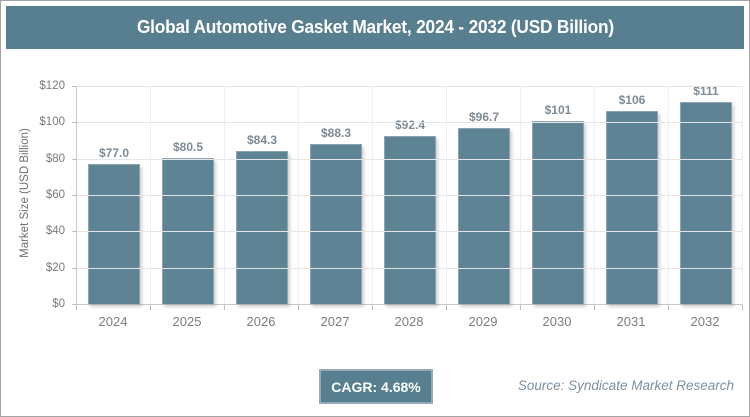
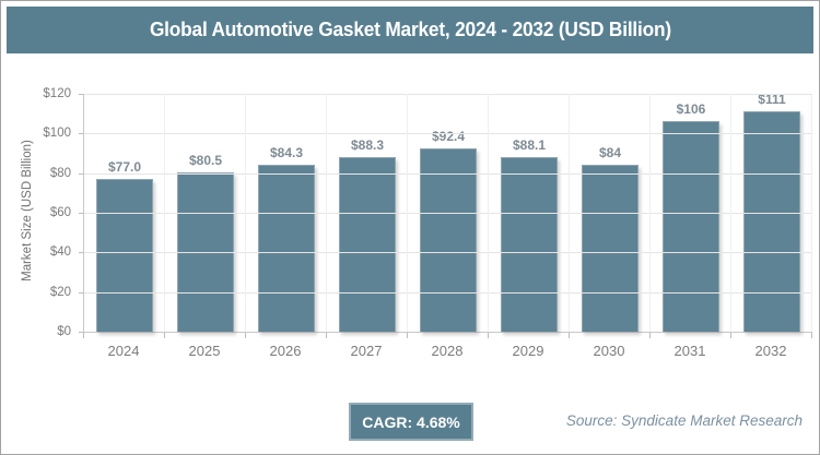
2029: $96.7 -> $88.1
2030: $101 -> $84
